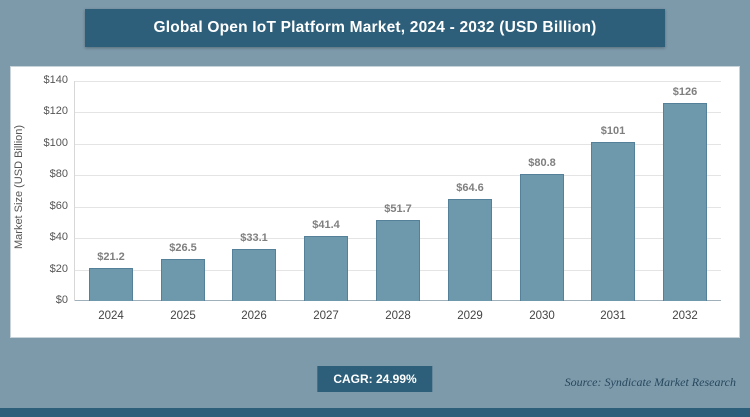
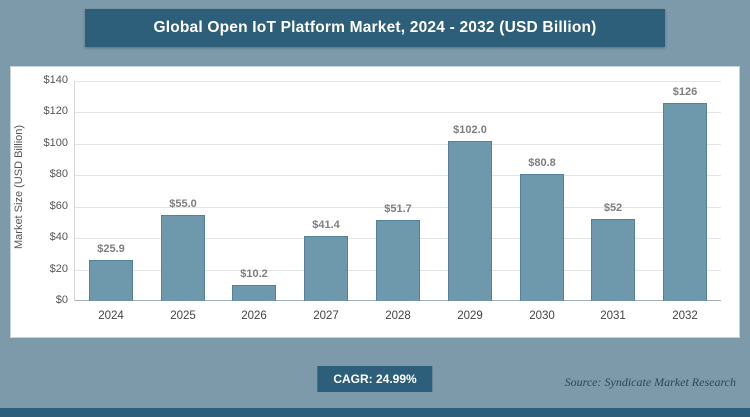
2024: $21.2 -> $25.9
2025: $26.5 -> $55.0
2026: $33.1 -> $10.2
2029: $64.6 -> $102.0
2031: $101 -> $52
